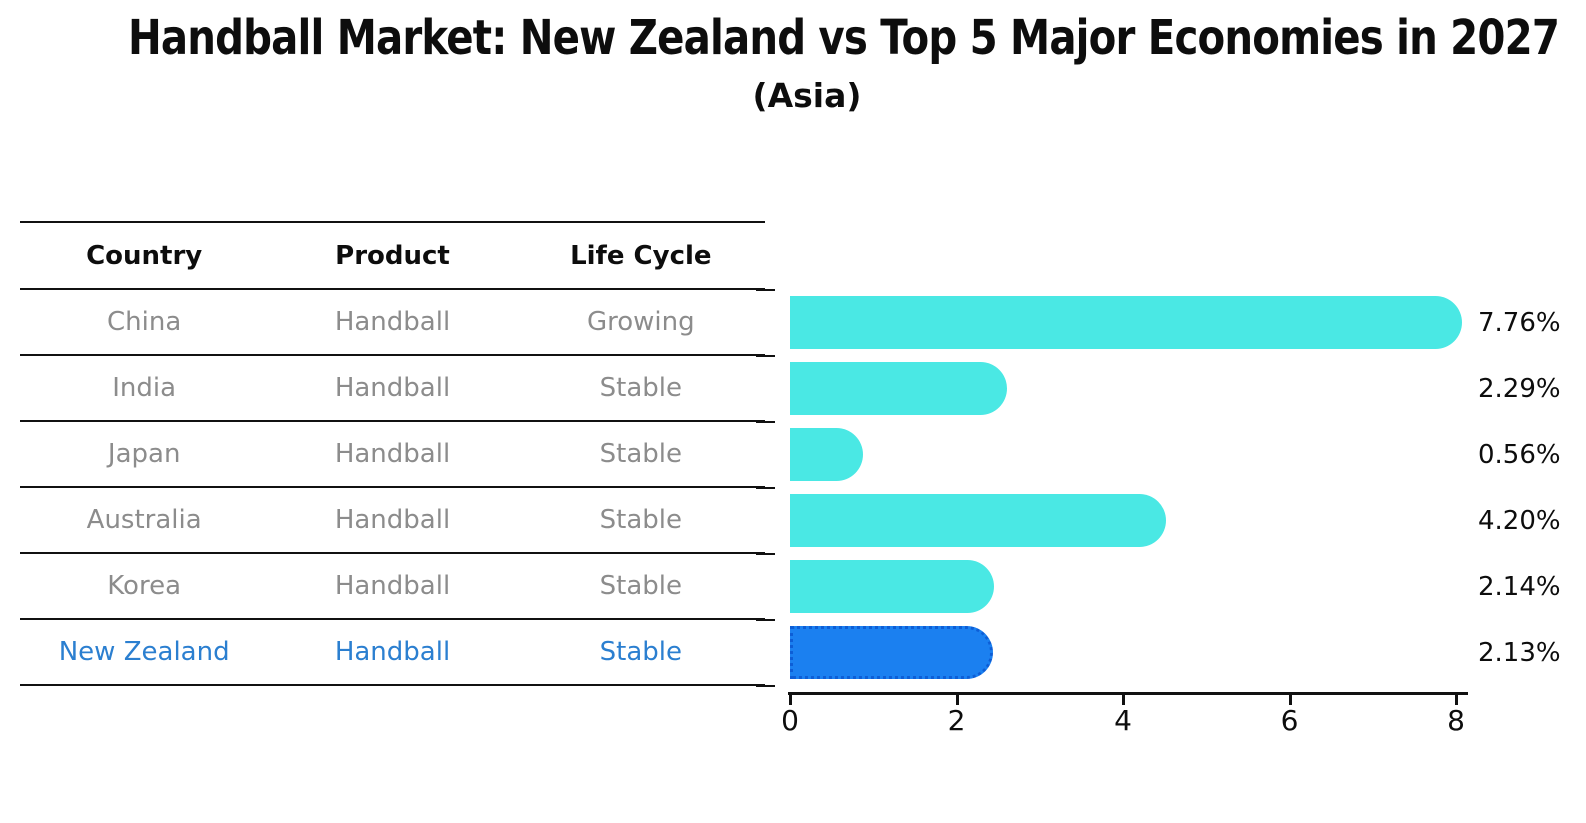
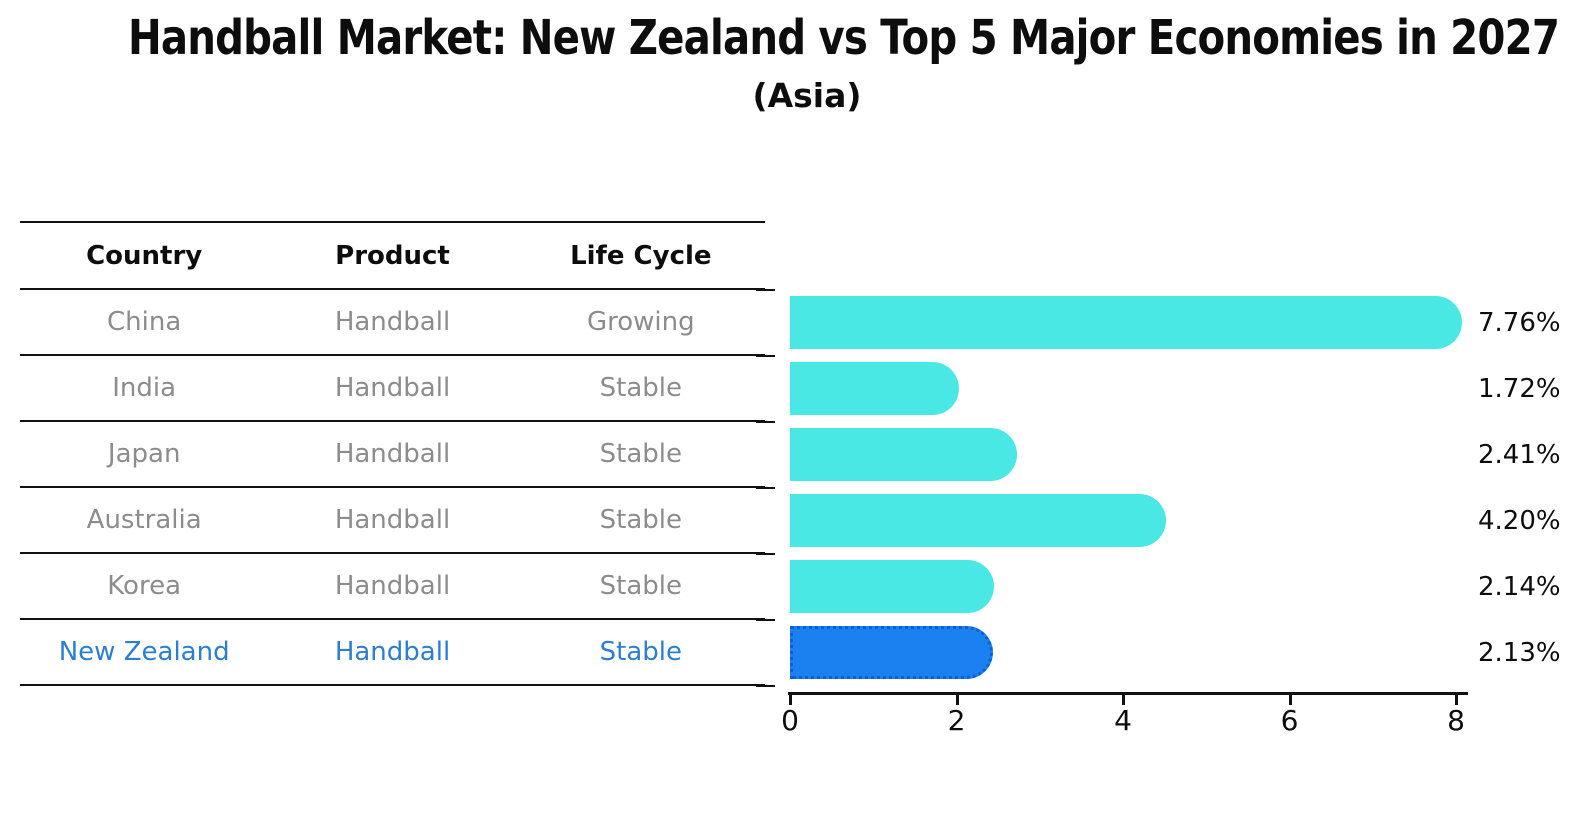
India: 2.29% -> 1.72%
Japan: 0.56% -> 2.41%
